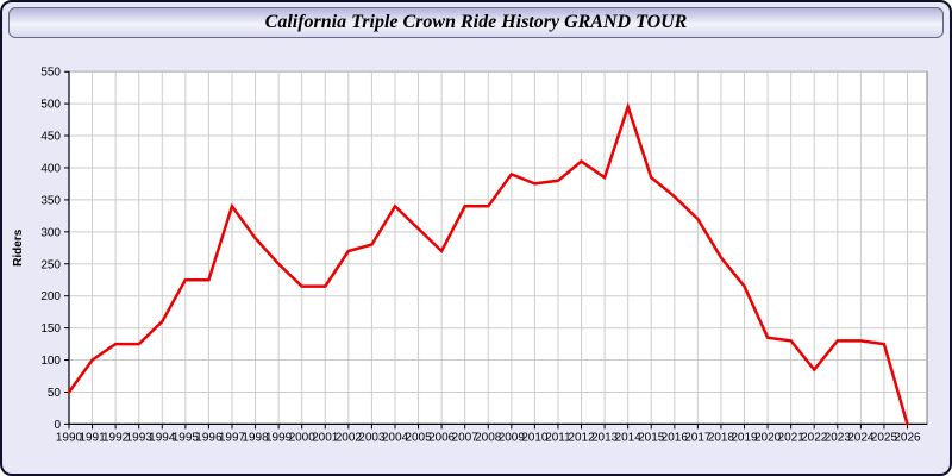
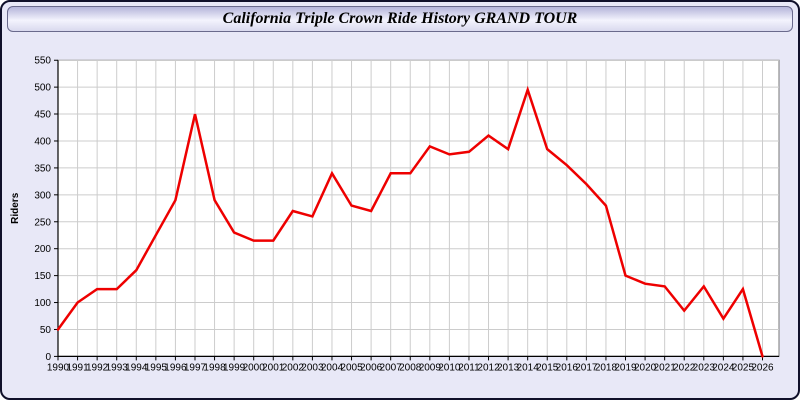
1996: 220 -> 290
1997: 340 -> 450
1999: 250 -> 230
2003: 280 -> 260
2005: 300 -> 280
2018: 260 -> 280
2019: 220 -> 150
2024: 130 -> 70
